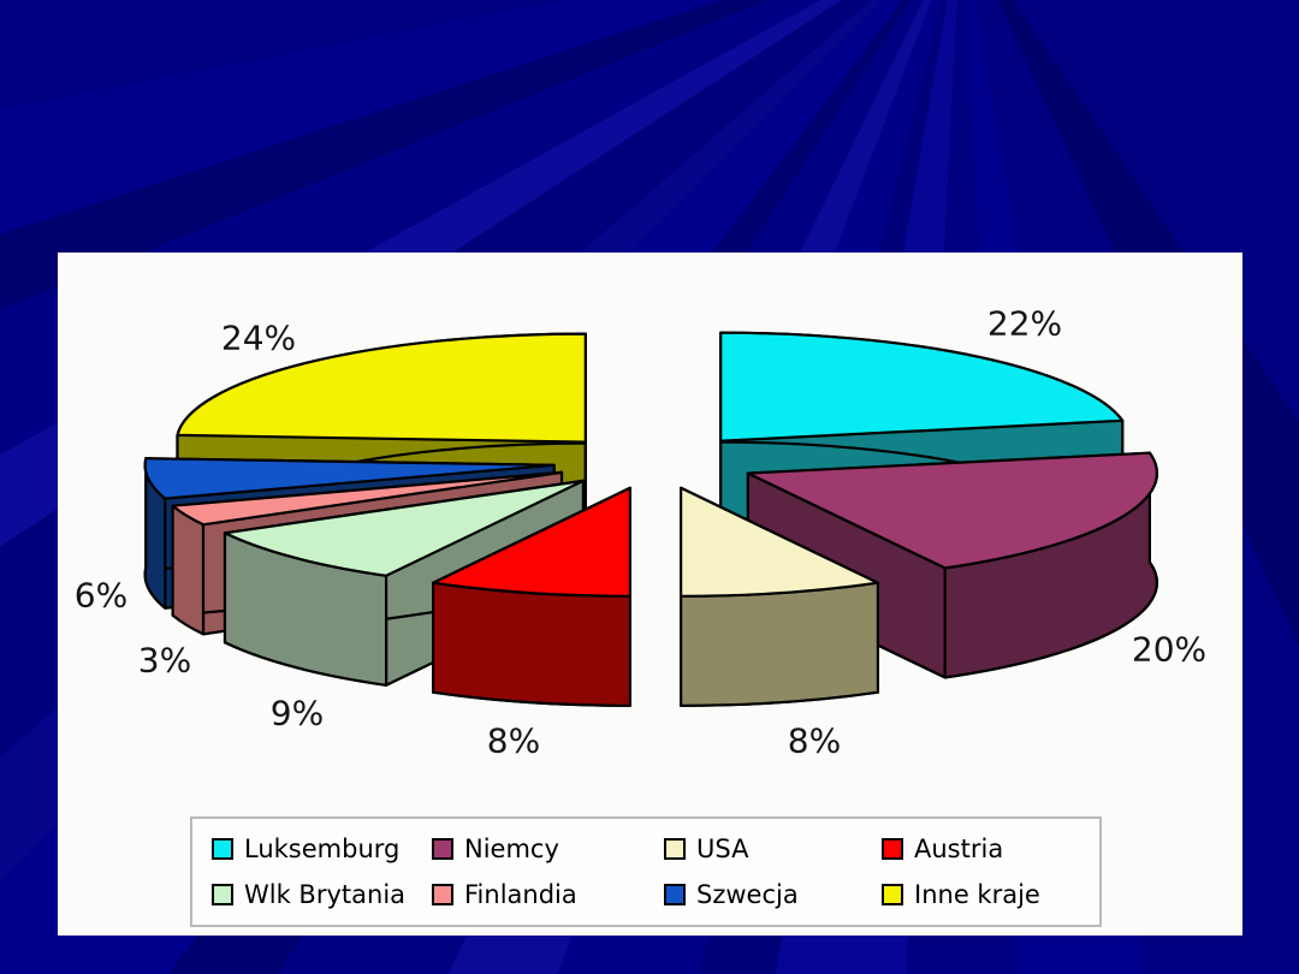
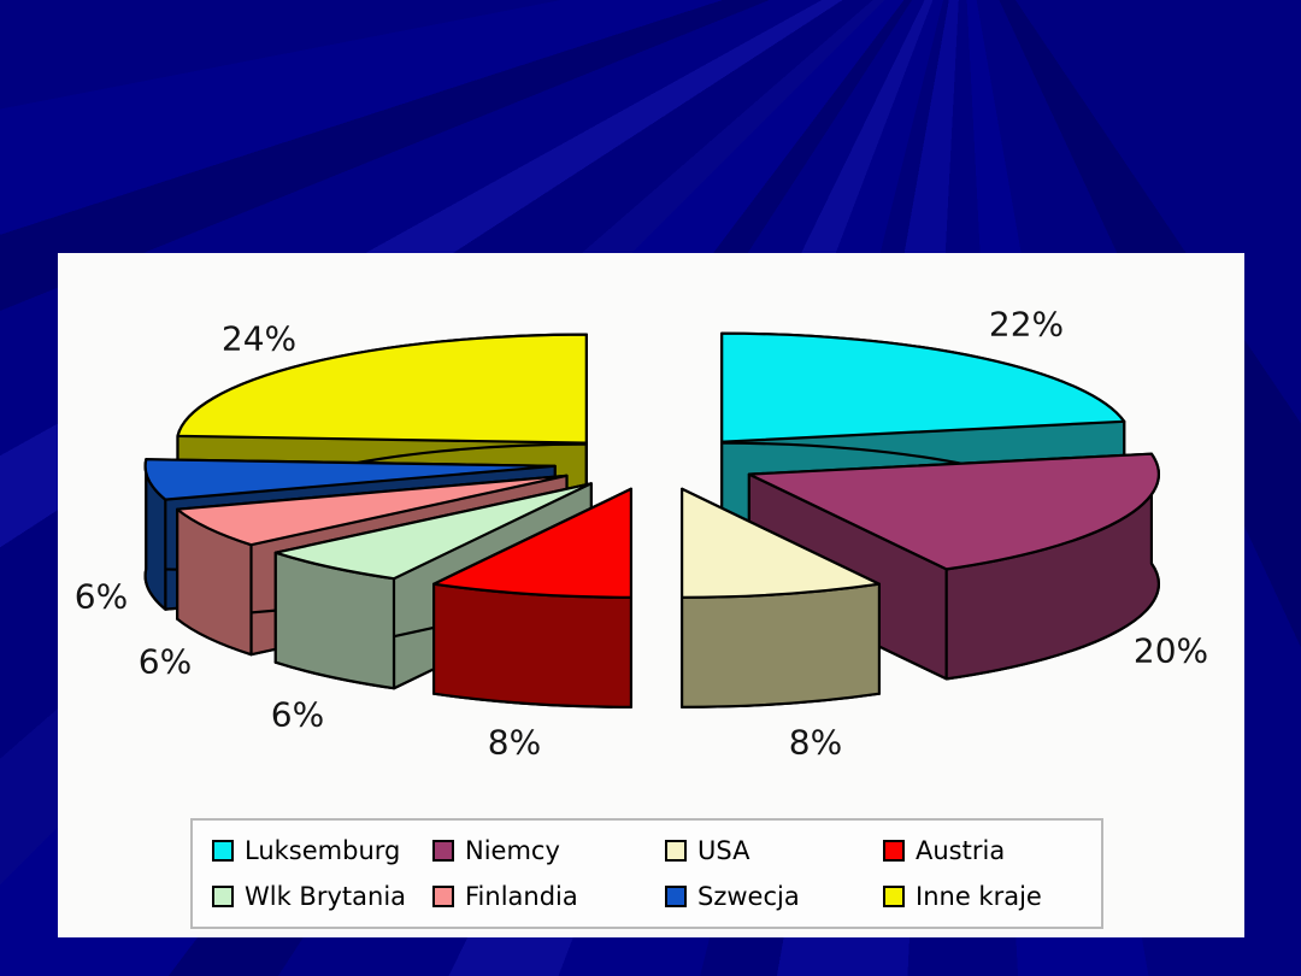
Wlk Brytania: 9% -> 6%
Finlandia: 3% -> 6%
